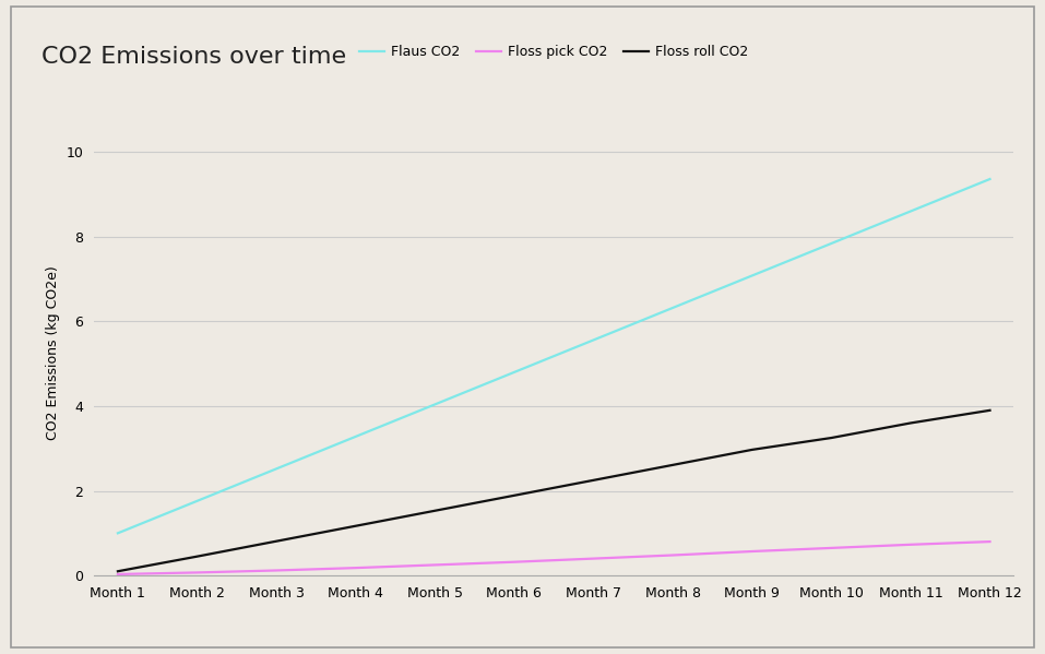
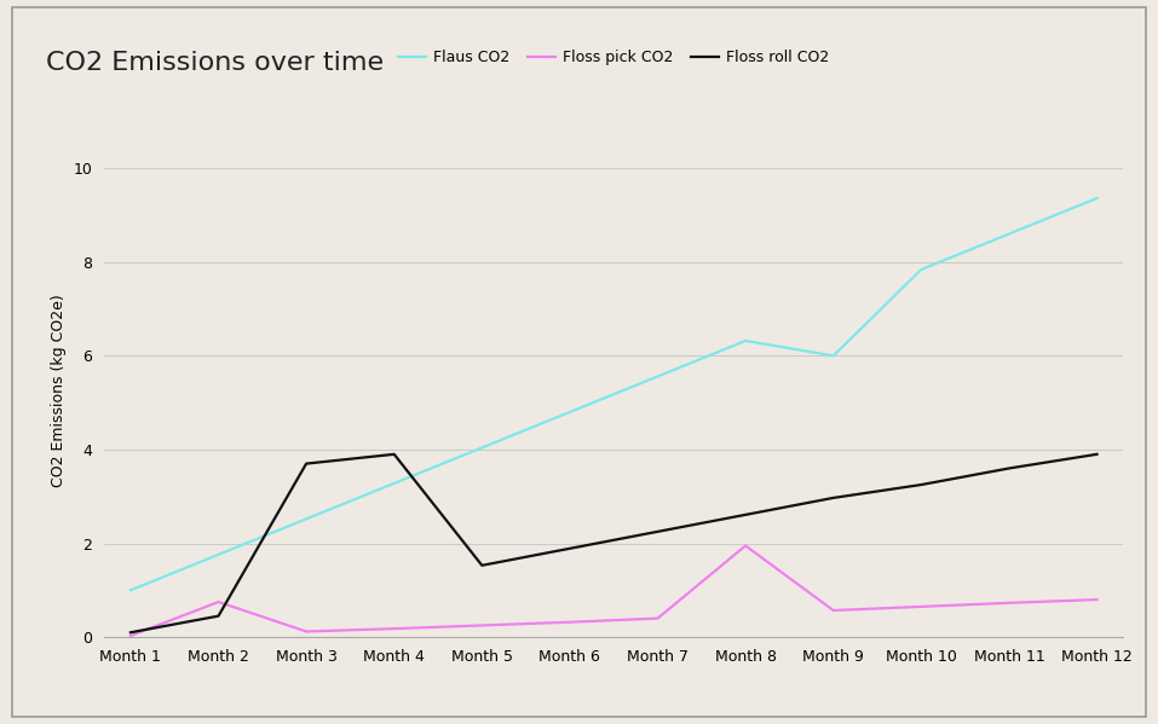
Floss pick CO2/Month 2: 0.07 -> 0.75
Floss roll CO2/Month 3: 0.81 -> 3.70
Floss roll CO2/Month 4: 1.17 -> 3.90
Floss pick CO2/Month 8: 0.48 -> 1.95
Flaus CO2/Month 9: 7.08 -> 6.00
